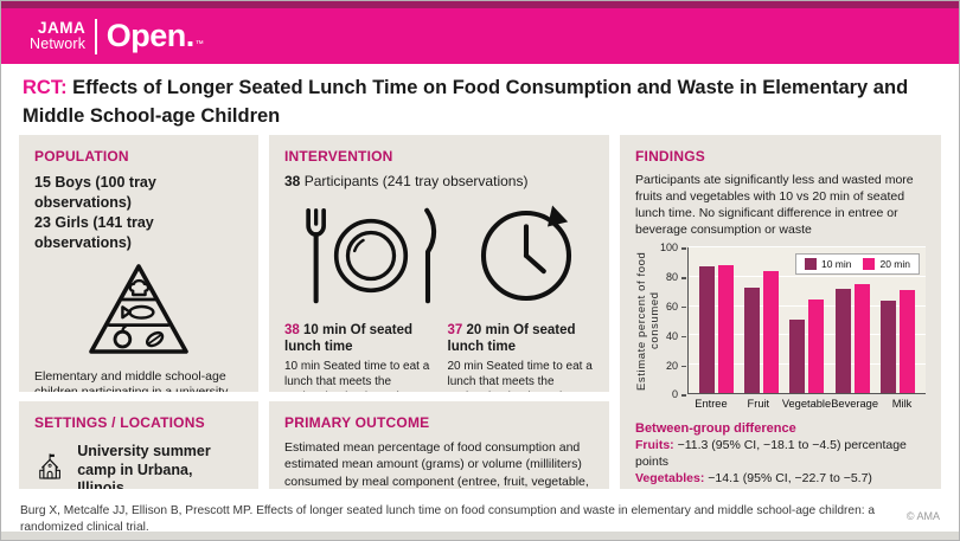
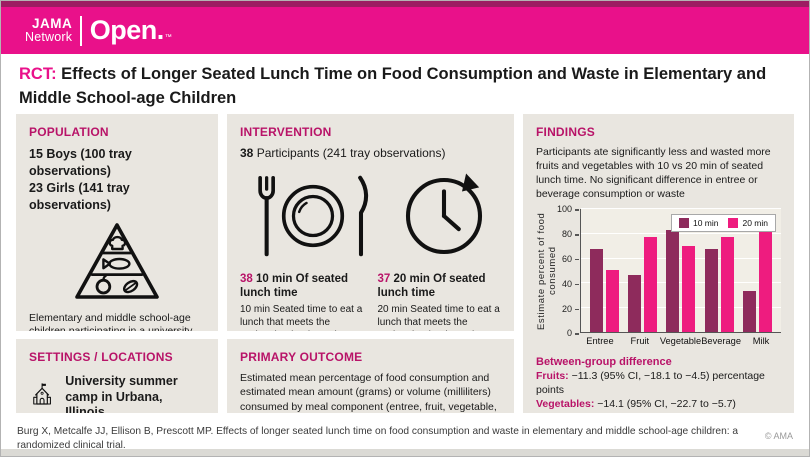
10 min/Entree: 87 -> 68
20 min/Entree: 88 -> 51
10 min/Fruit: 73 -> 47
20 min/Fruit: 84 -> 78
10 min/Vegetable: 51 -> 83
20 min/Vegetable: 65 -> 70
10 min/Beverage: 72 -> 68
20 min/Beverage: 75 -> 78
10 min/Milk: 64 -> 34
20 min/Milk: 71 -> 83
